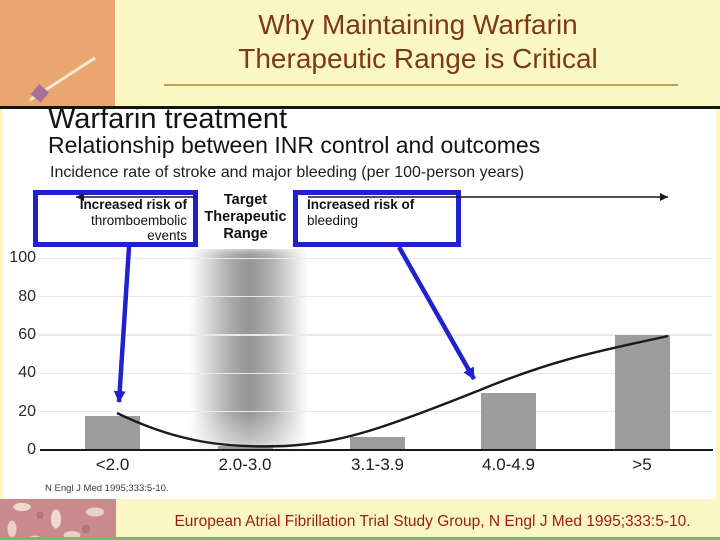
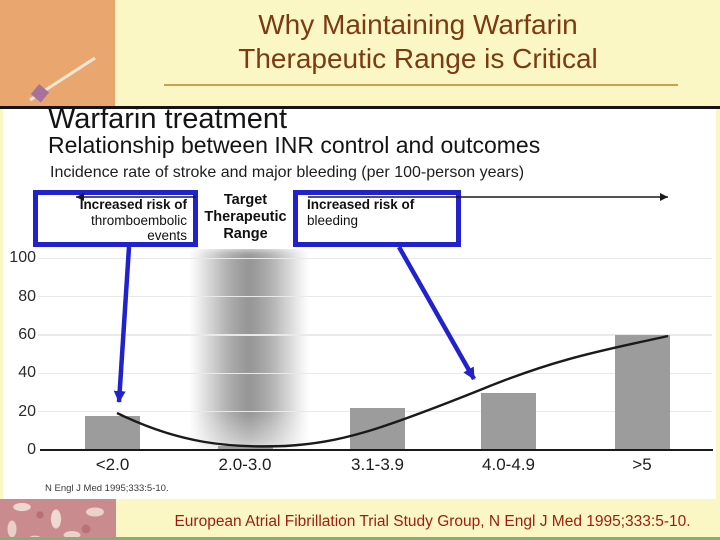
3.1-3.9: 7 -> 22
